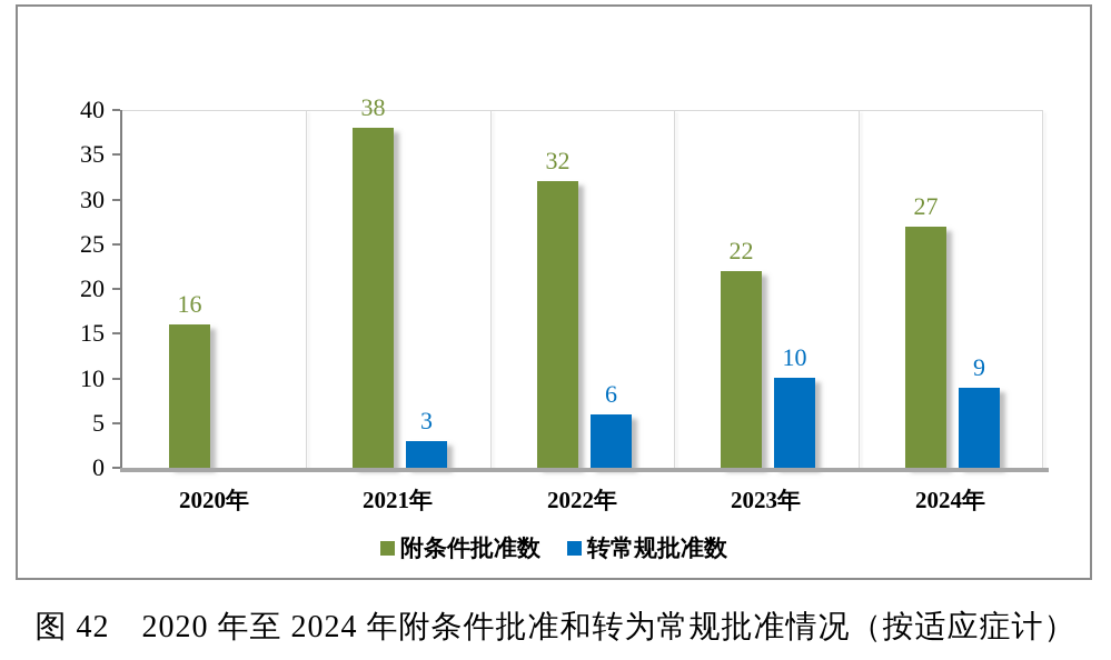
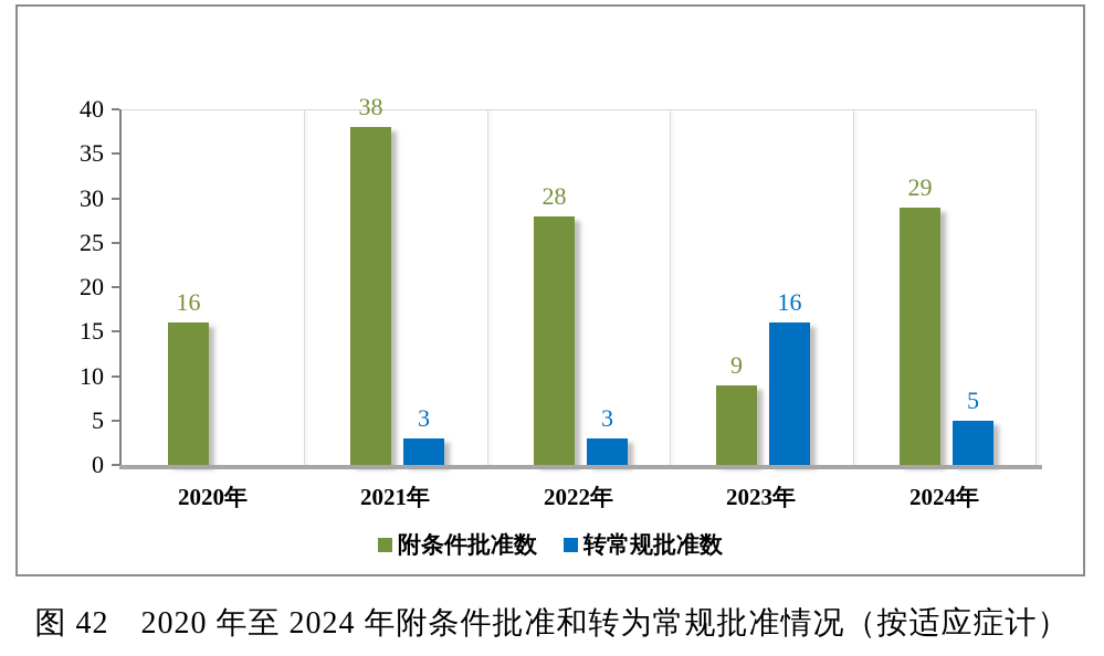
附条件批准数/2022年: 32 -> 28
转常规批准数/2022年: 6 -> 3
附条件批准数/2023年: 22 -> 9
转常规批准数/2023年: 10 -> 16
附条件批准数/2024年: 27 -> 29
转常规批准数/2024年: 9 -> 5
